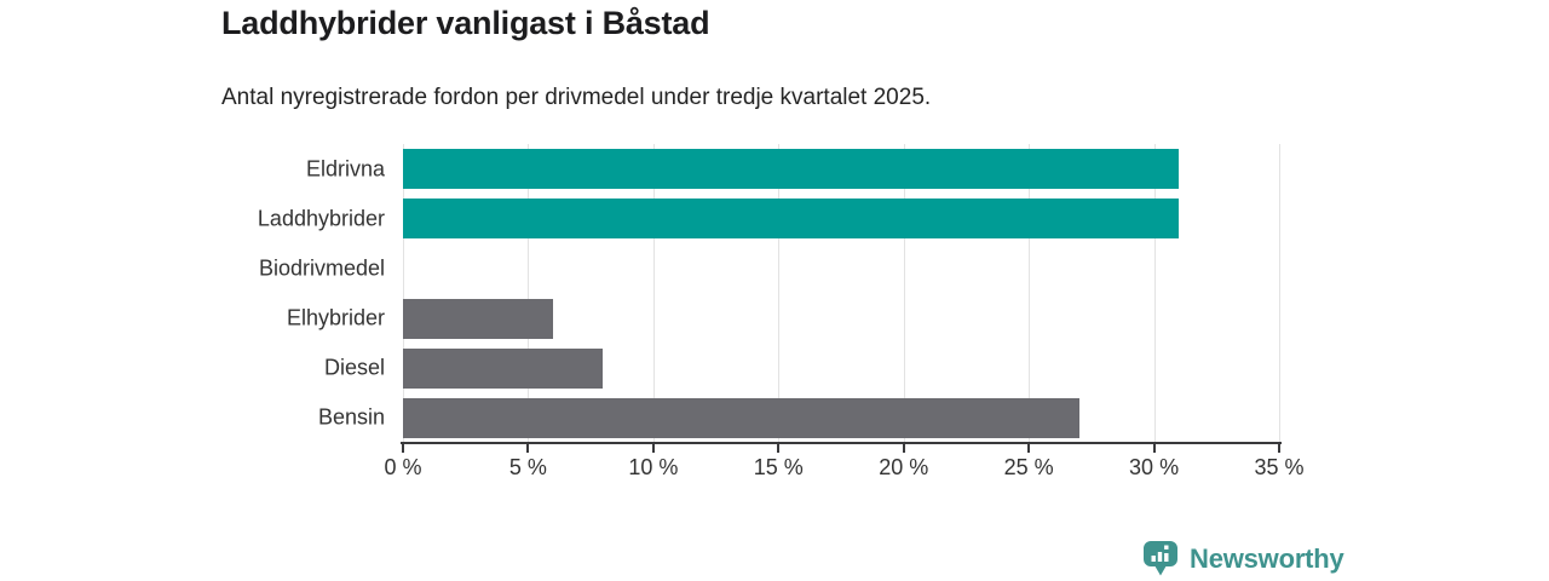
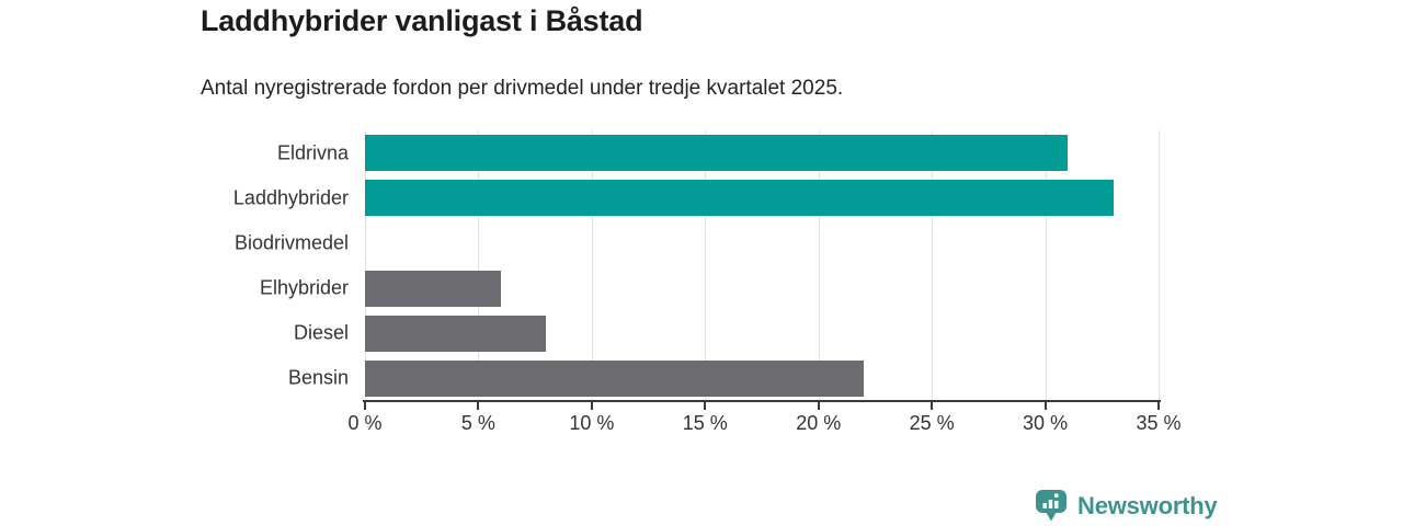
Laddhybrider: 31% -> 33%
Bensin: 27% -> 22%
